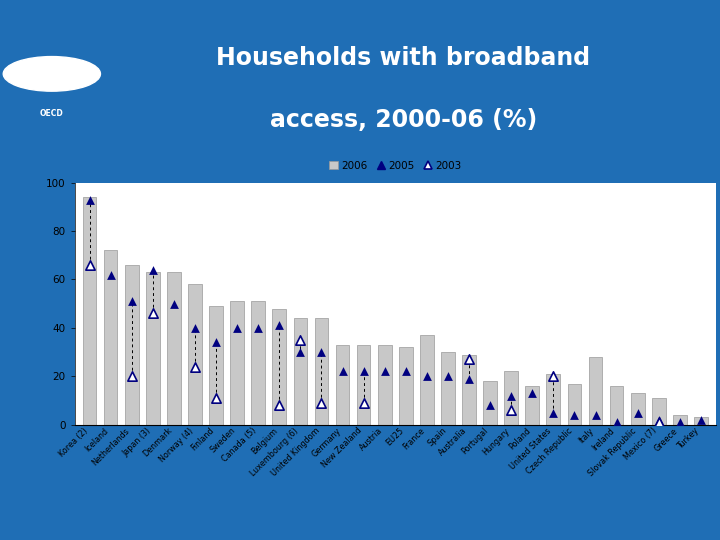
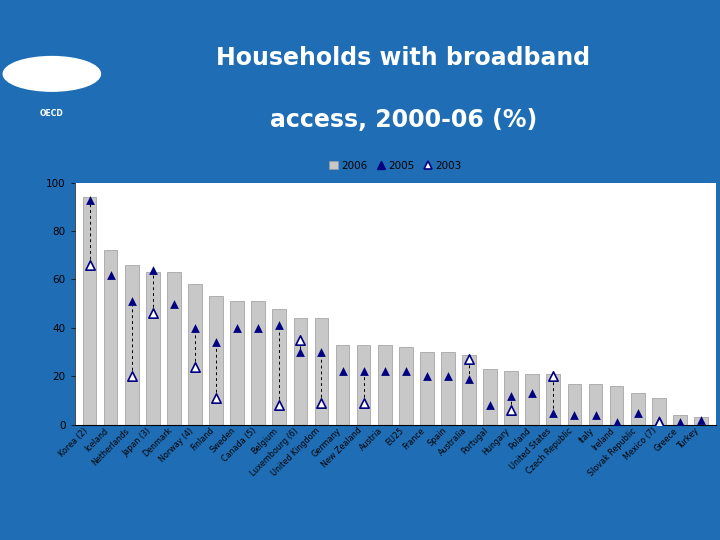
2006/Finland: 49 -> 53
2006/France: 37 -> 30
2006/Portugal: 18 -> 23
2006/Poland: 16 -> 21
2006/Italy: 28 -> 17
